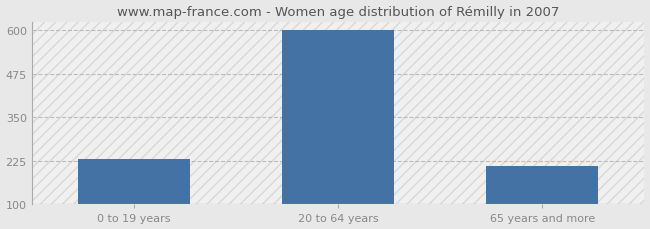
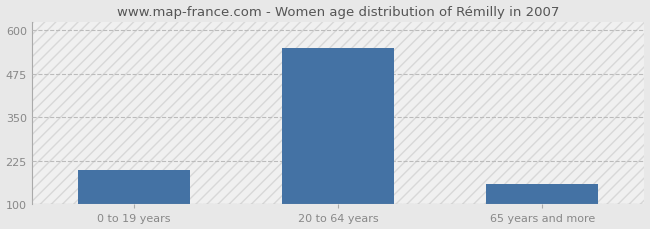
0 to 19 years: 230 -> 200
20 to 64 years: 600 -> 550
65 years and more: 210 -> 160
